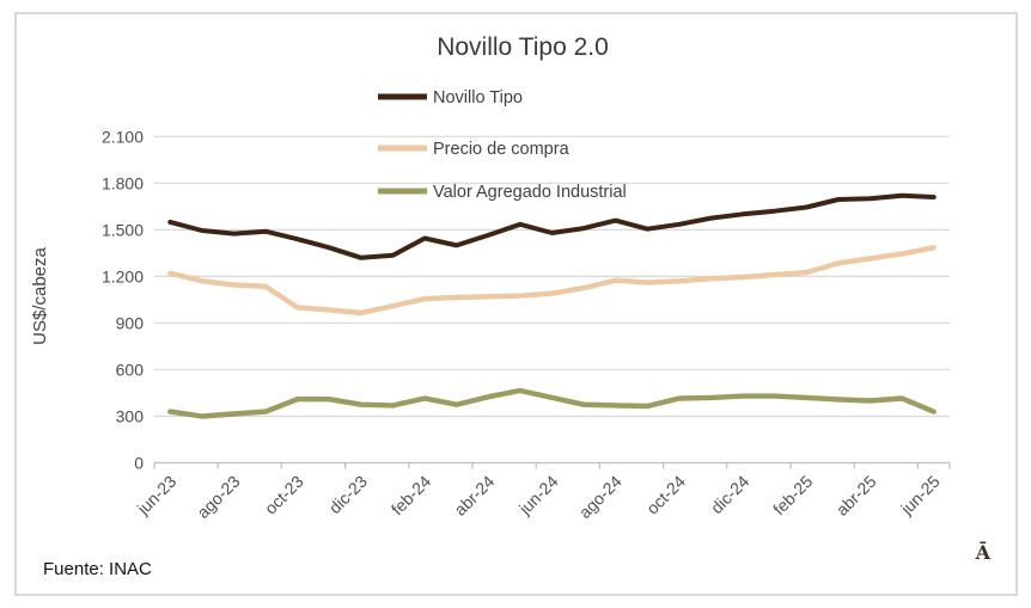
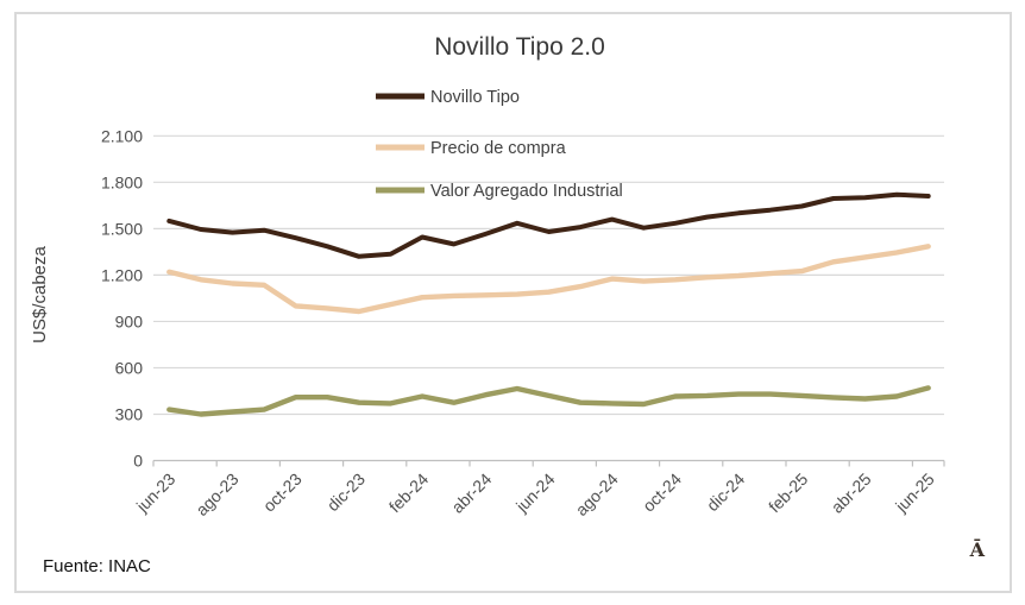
Valor Agregado Industrial/jun-25: 330 -> 470
